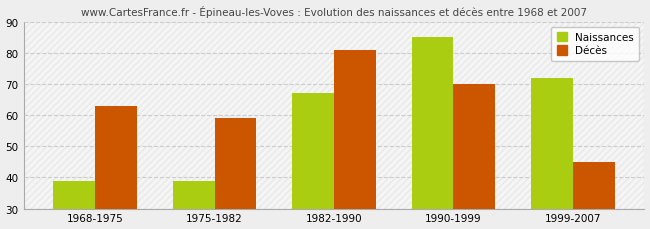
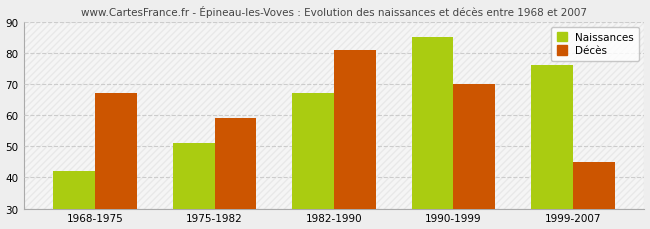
Naissances/1968-1975: 39 -> 42
Décès/1968-1975: 63 -> 67
Naissances/1975-1982: 39 -> 51
Naissances/1999-2007: 72 -> 76
